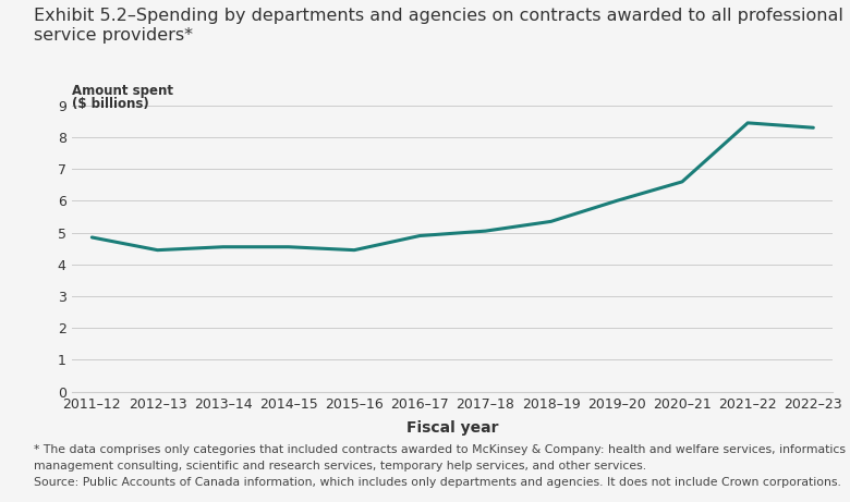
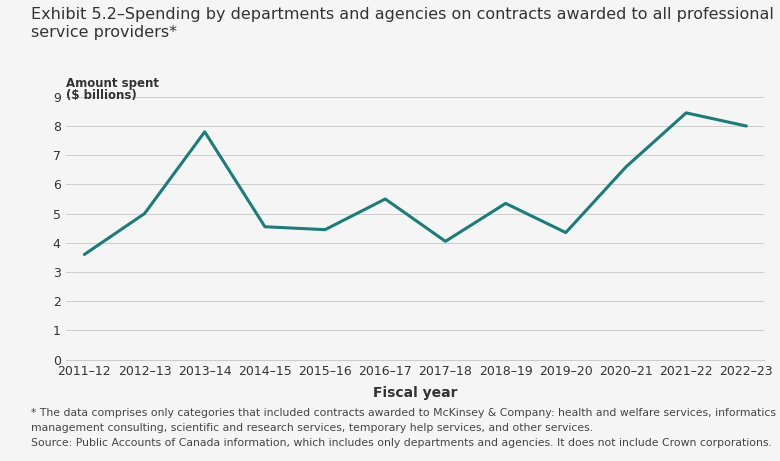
2011–12: 4.85 -> 3.60
2012–13: 4.45 -> 5.00
2013–14: 4.55 -> 7.80
2016–17: 4.90 -> 5.50
2017–18: 5.05 -> 4.05
2019–20: 6.00 -> 4.35
2022–23: 8.30 -> 8.00
